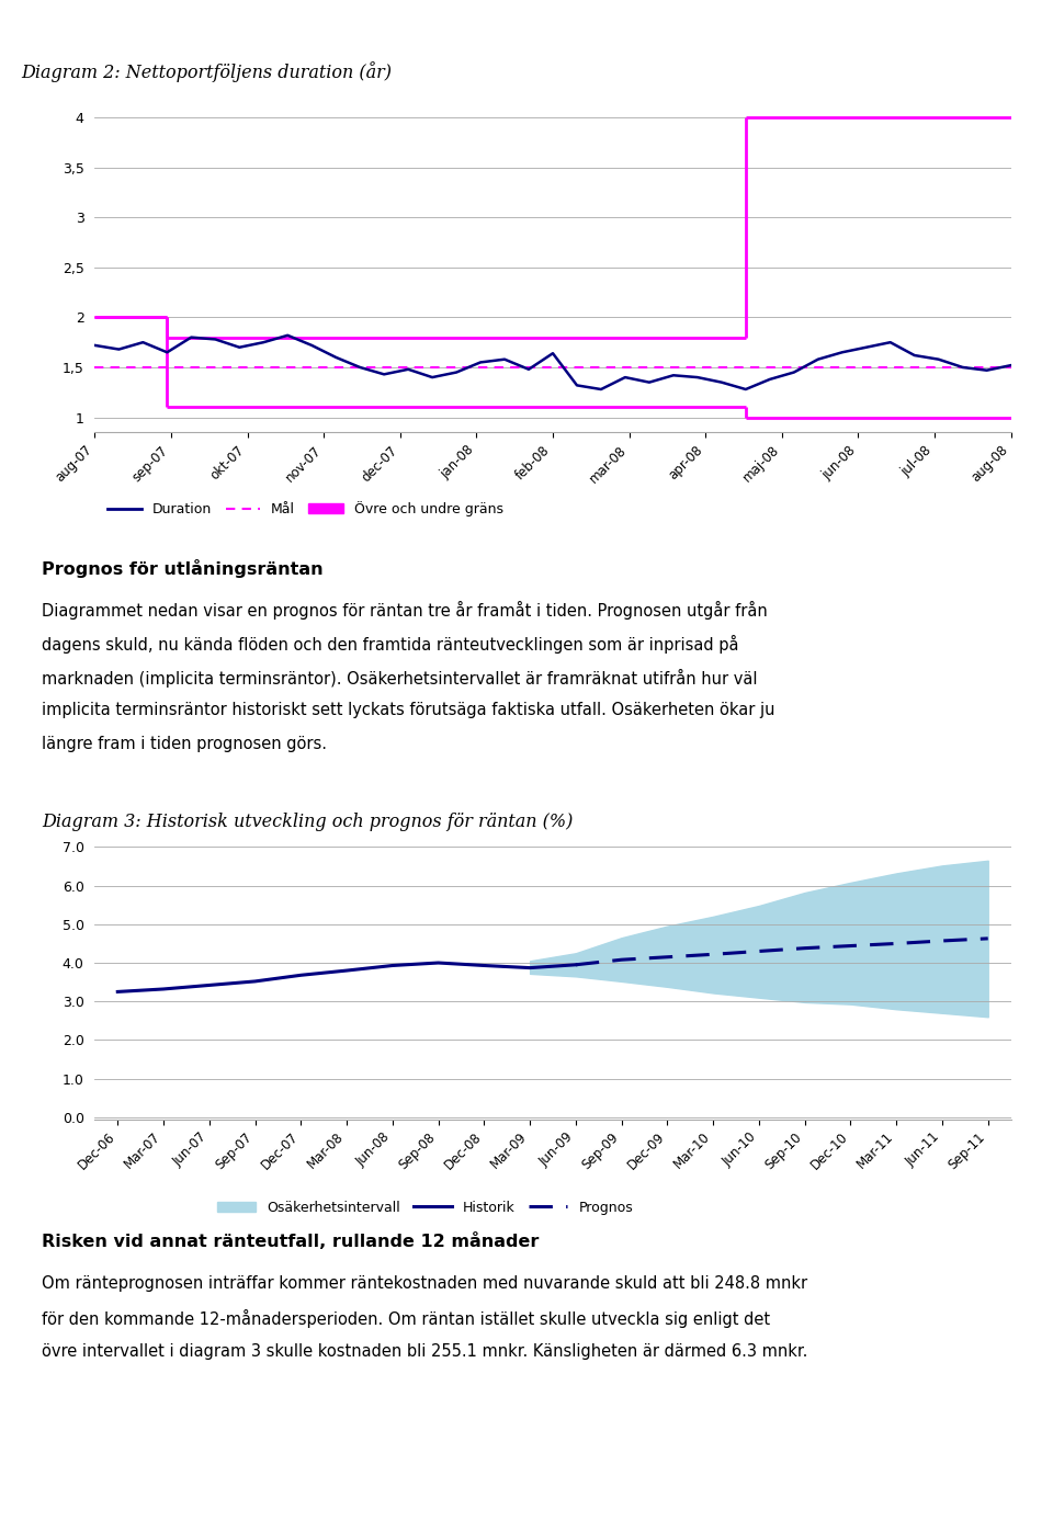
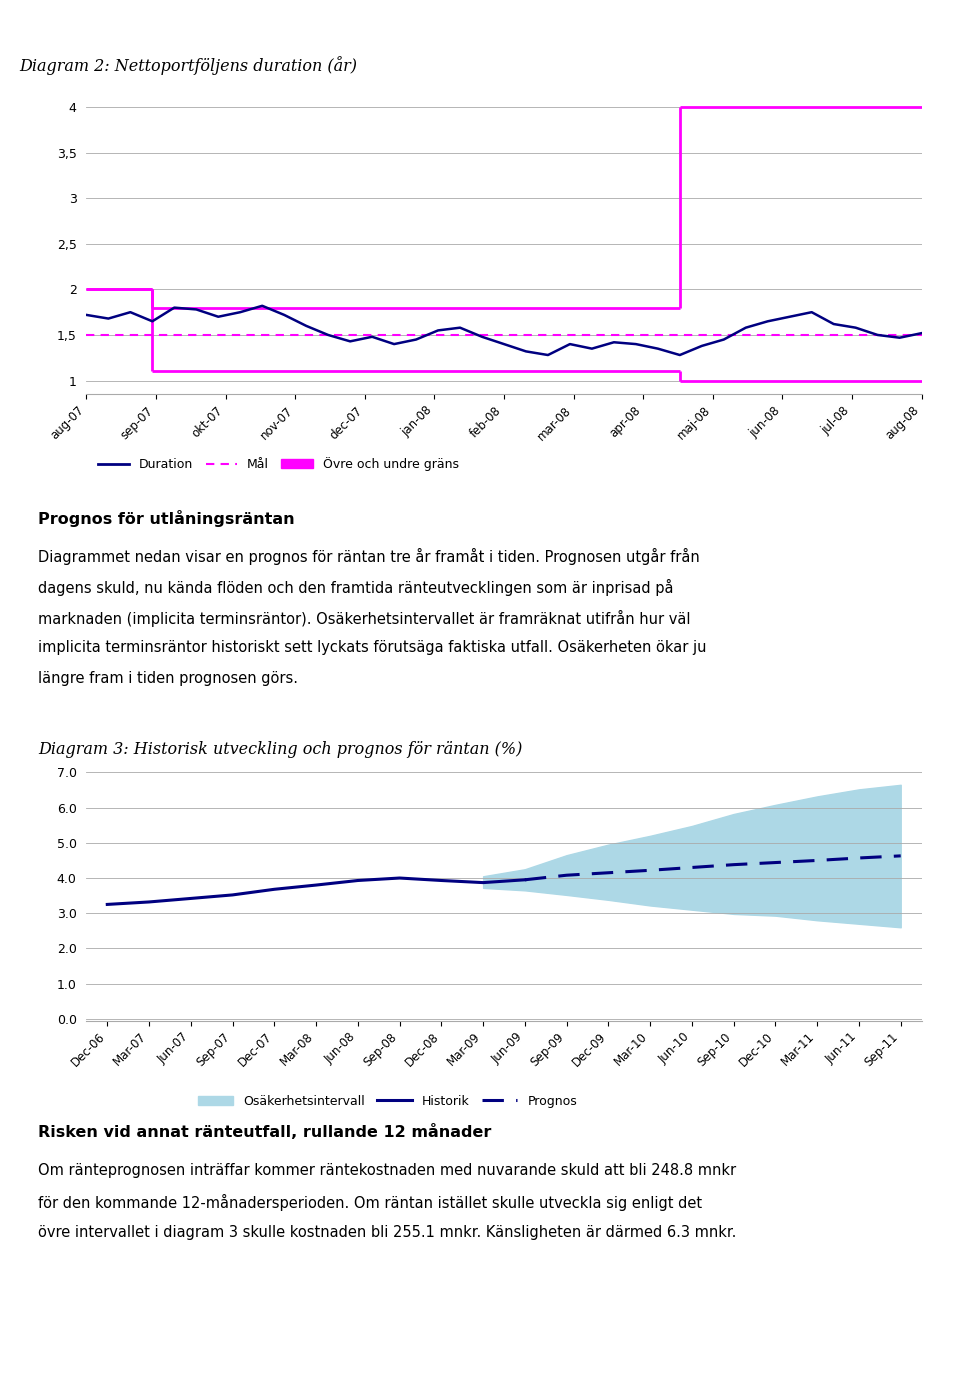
Duration/feb-08: 1,64 -> 1,40
